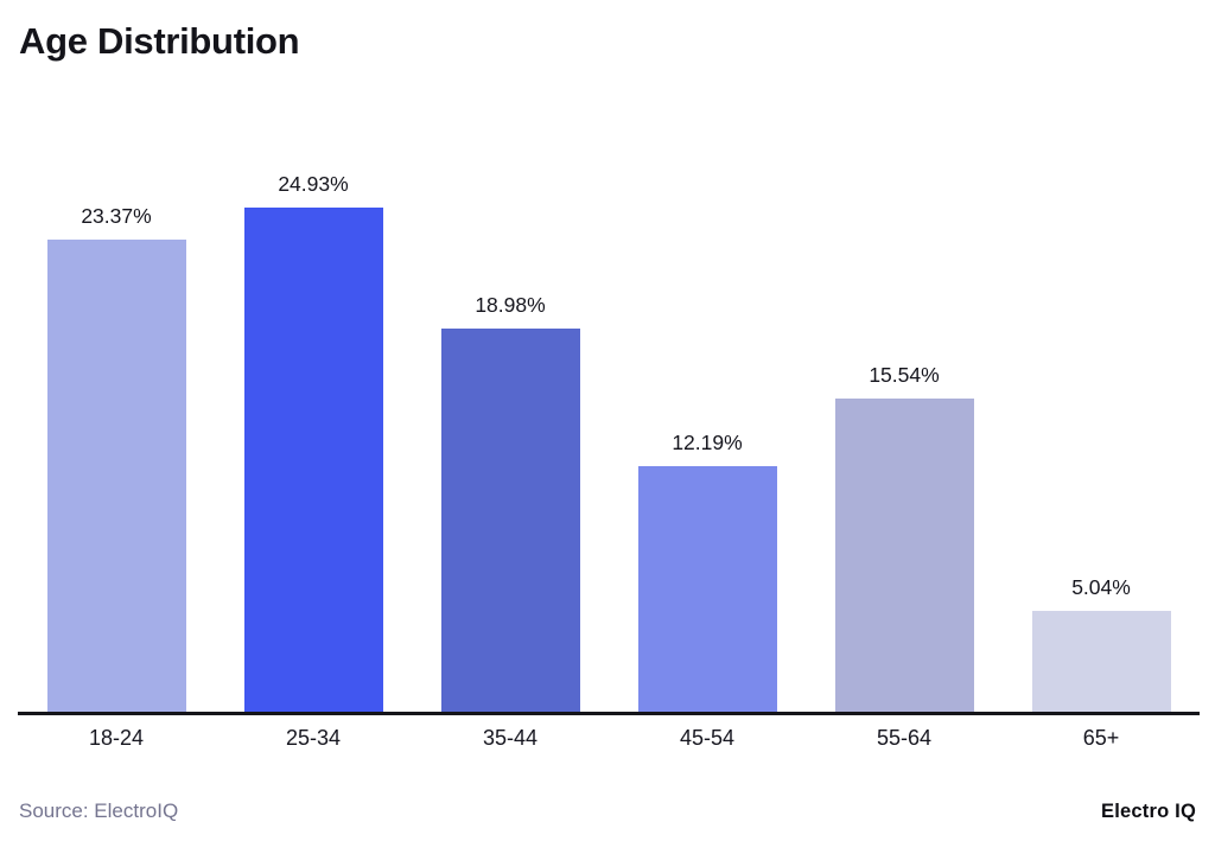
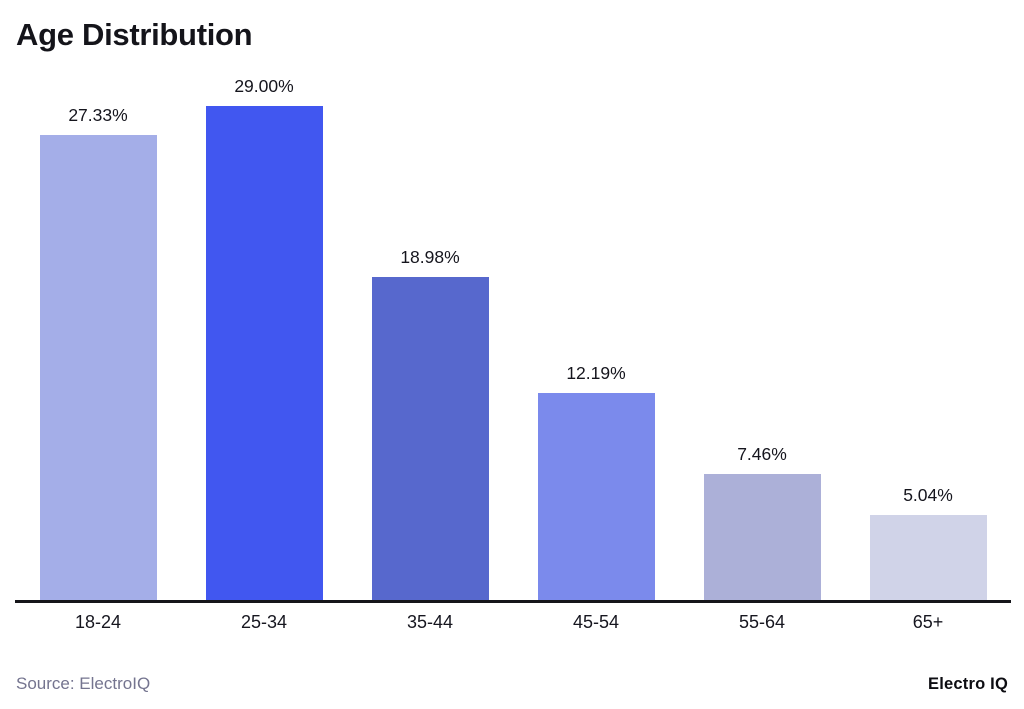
18-24: 23.37% -> 27.33%
25-34: 24.93% -> 29.00%
55-64: 15.54% -> 7.46%
